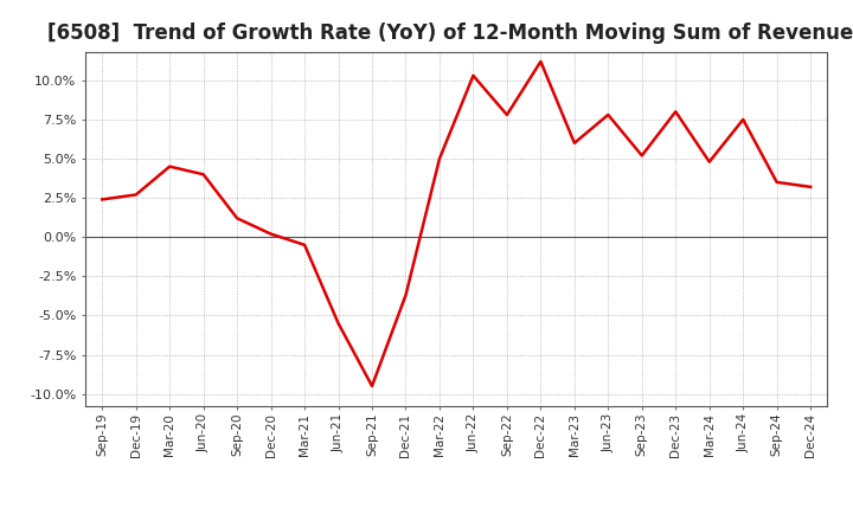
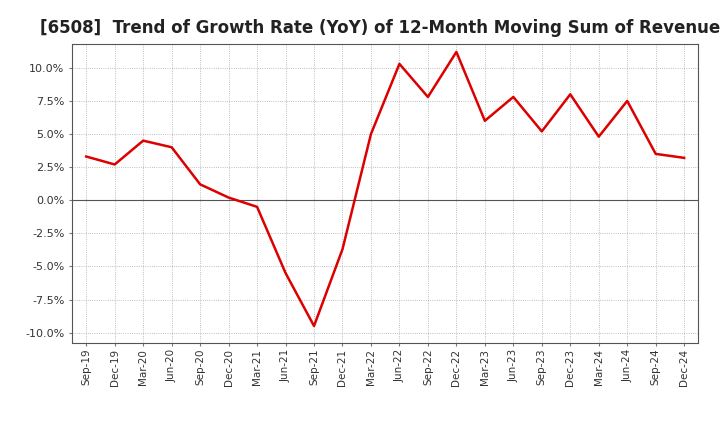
Sep-19: 2.4% -> 3.3%
